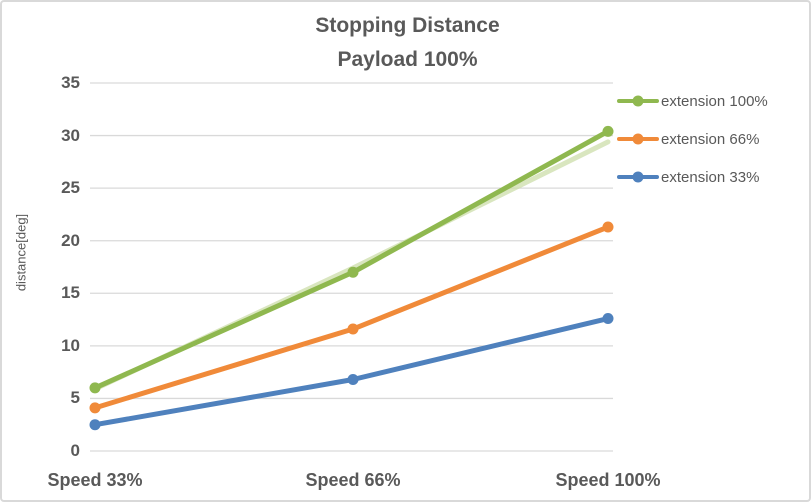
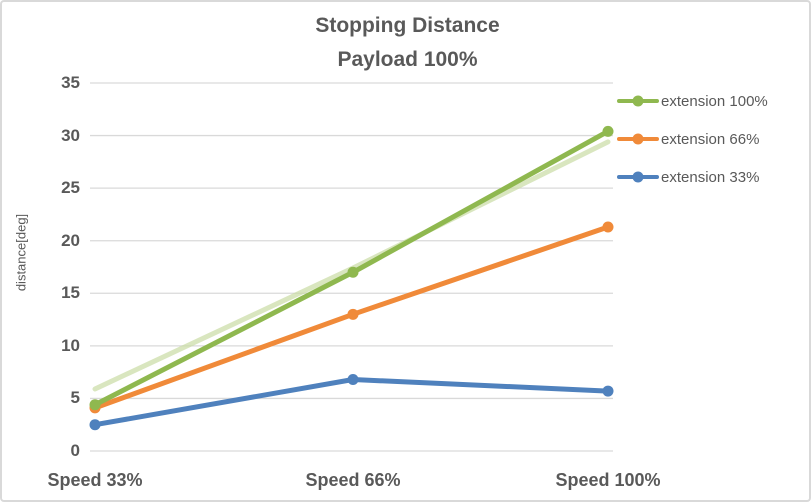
extension 100%/Speed 33%: 6.0 -> 4.4
extension 66%/Speed 66%: 11.6 -> 13.0
extension 33%/Speed 100%: 12.6 -> 5.7
